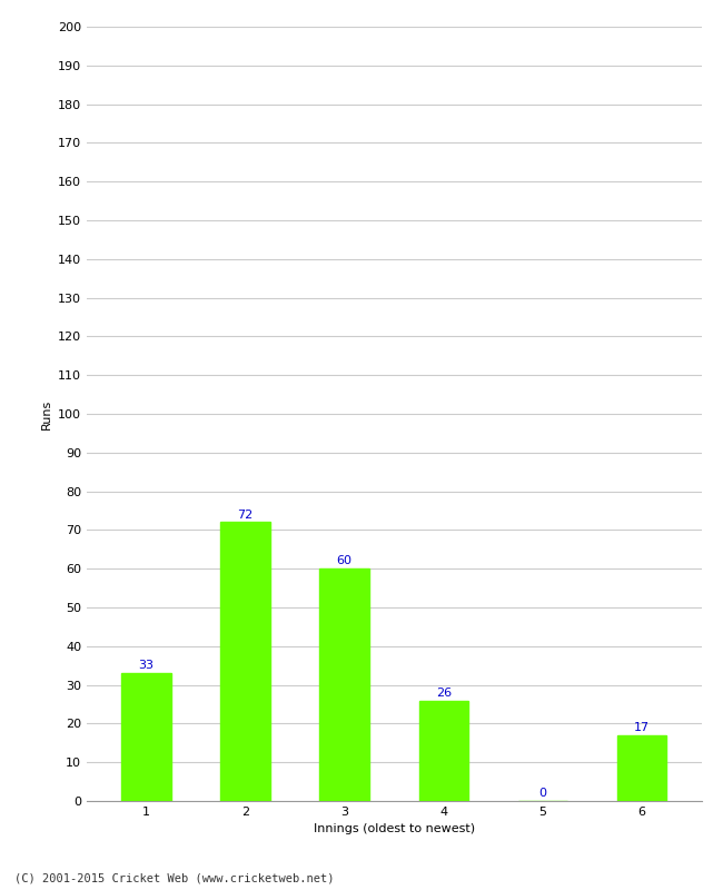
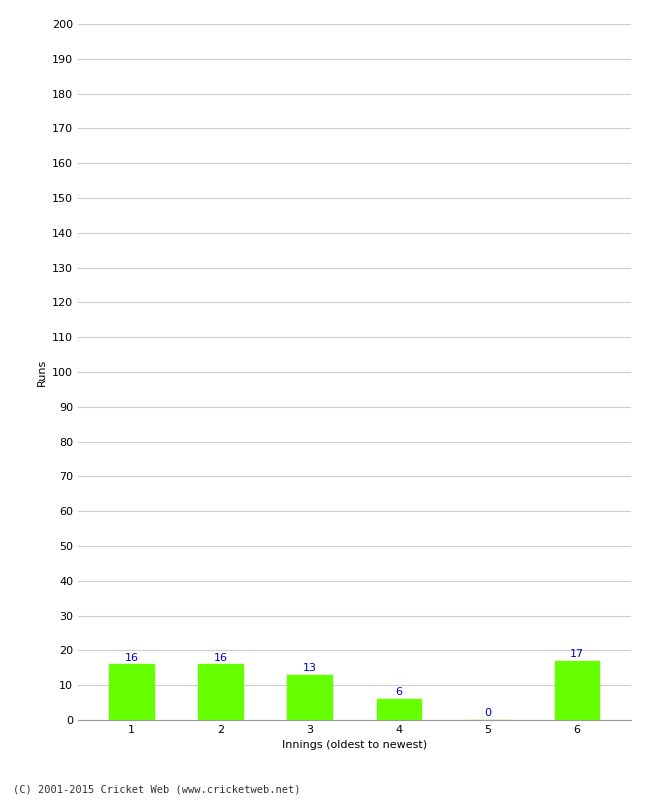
1: 33 -> 16
2: 72 -> 16
3: 60 -> 13
4: 26 -> 6
